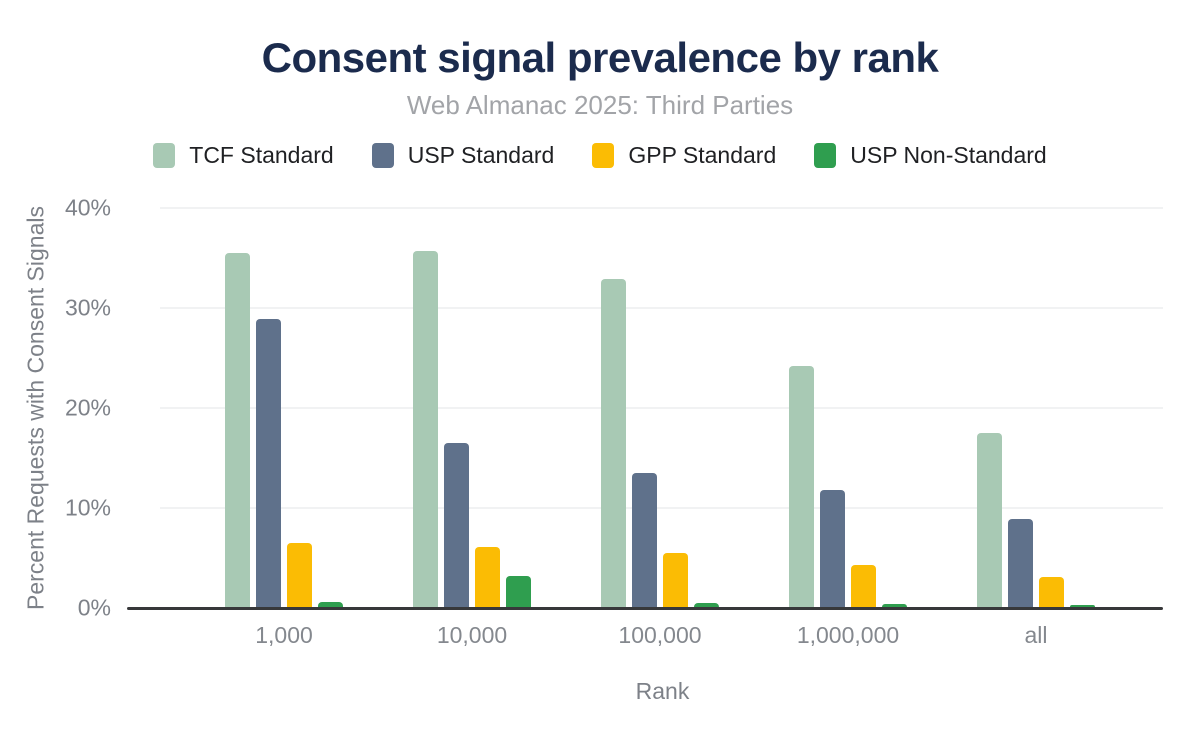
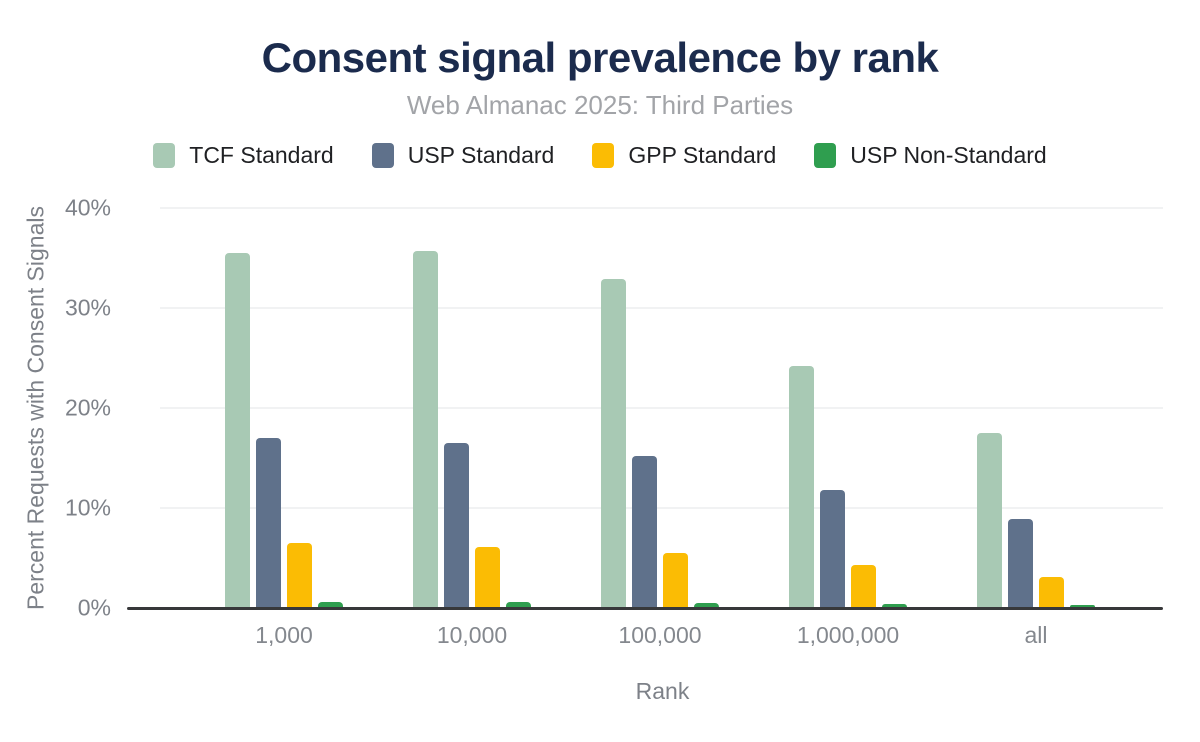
USP Standard/1,000: 28.8% -> 16.9%
USP Non-Standard/10,000: 3.1% -> 0.5%
USP Standard/100,000: 13.4% -> 15.1%
